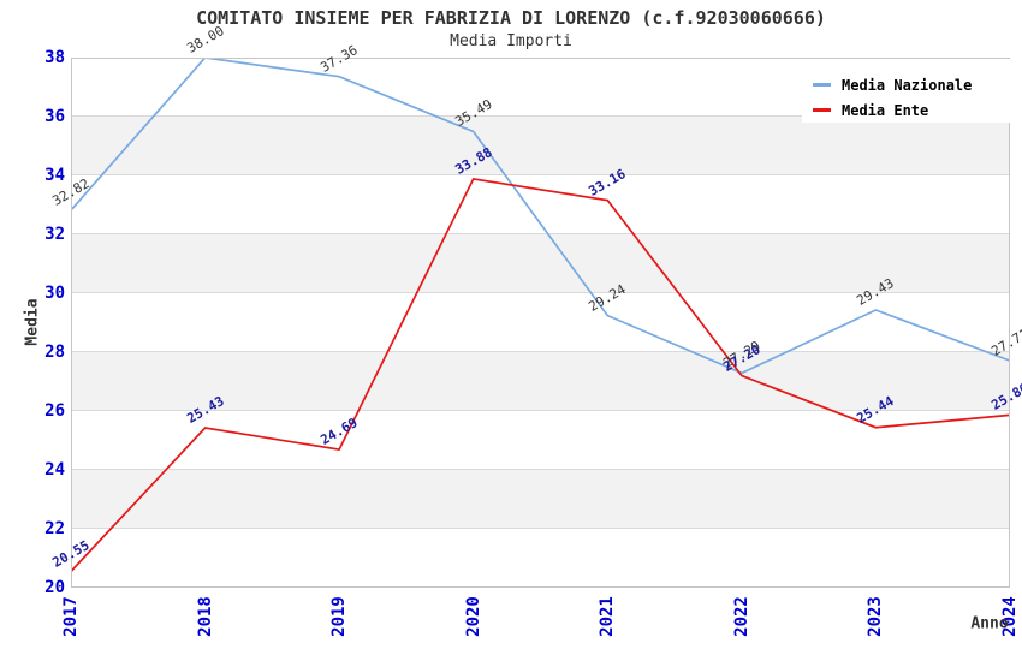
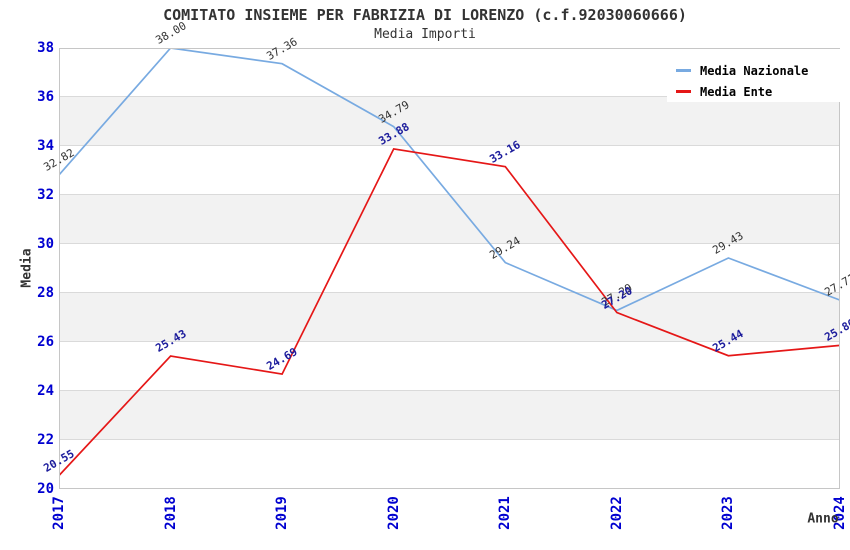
Media Nazionale/2020: 35.49 -> 34.79
